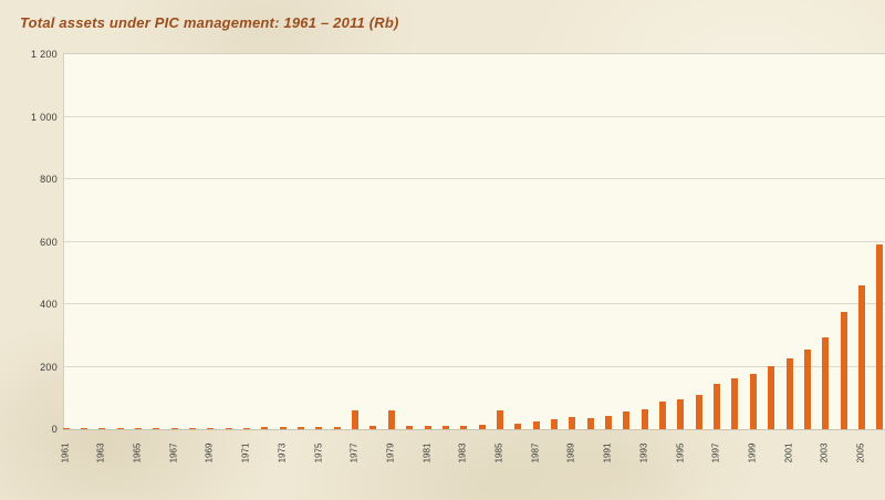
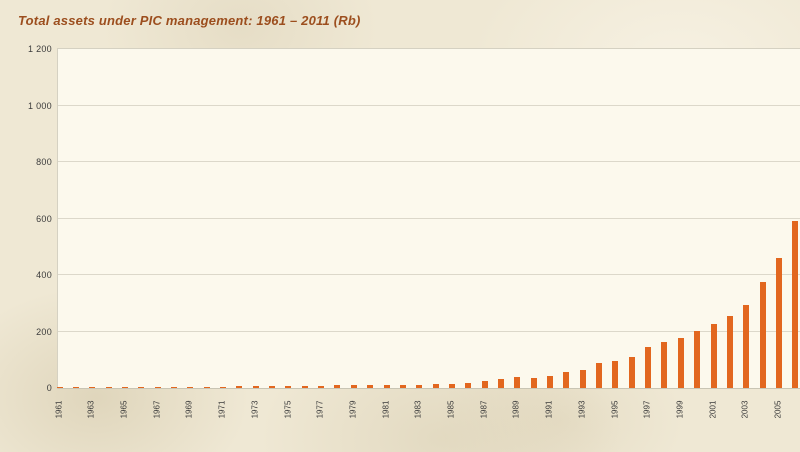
1977: 60 -> 10
1979: 60 -> 10
1985: 60 -> 10
